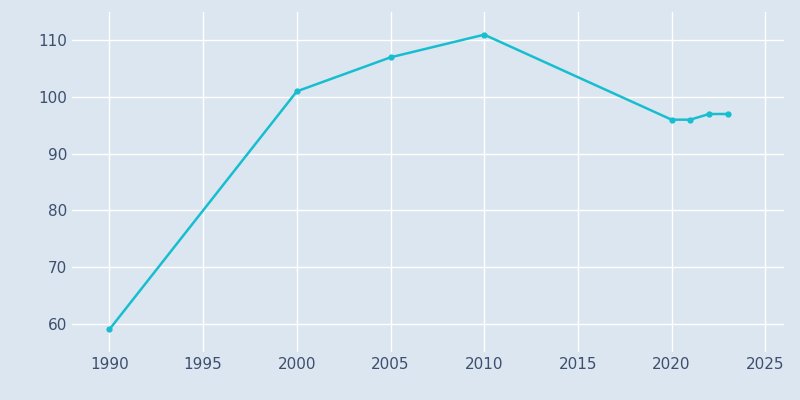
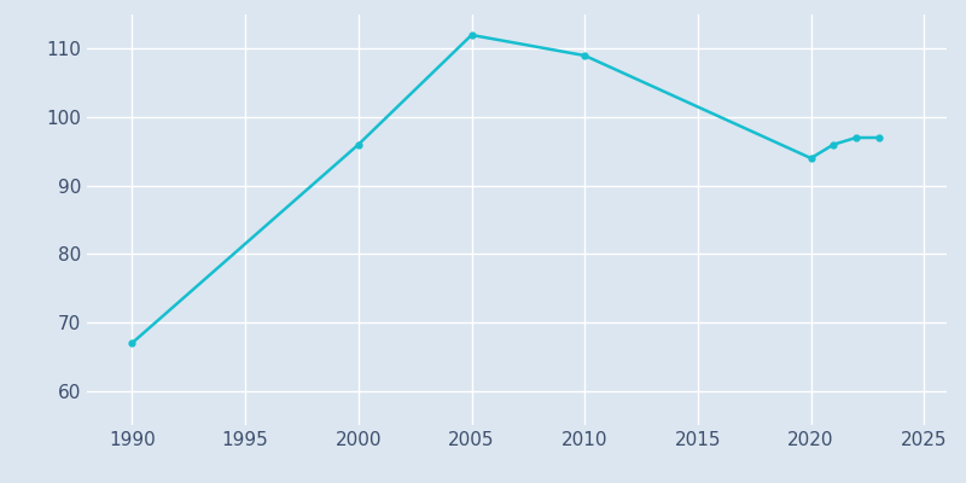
1990: 59 -> 67
2000: 101 -> 96
2005: 107 -> 112
2010: 111 -> 109
2020: 96 -> 94
